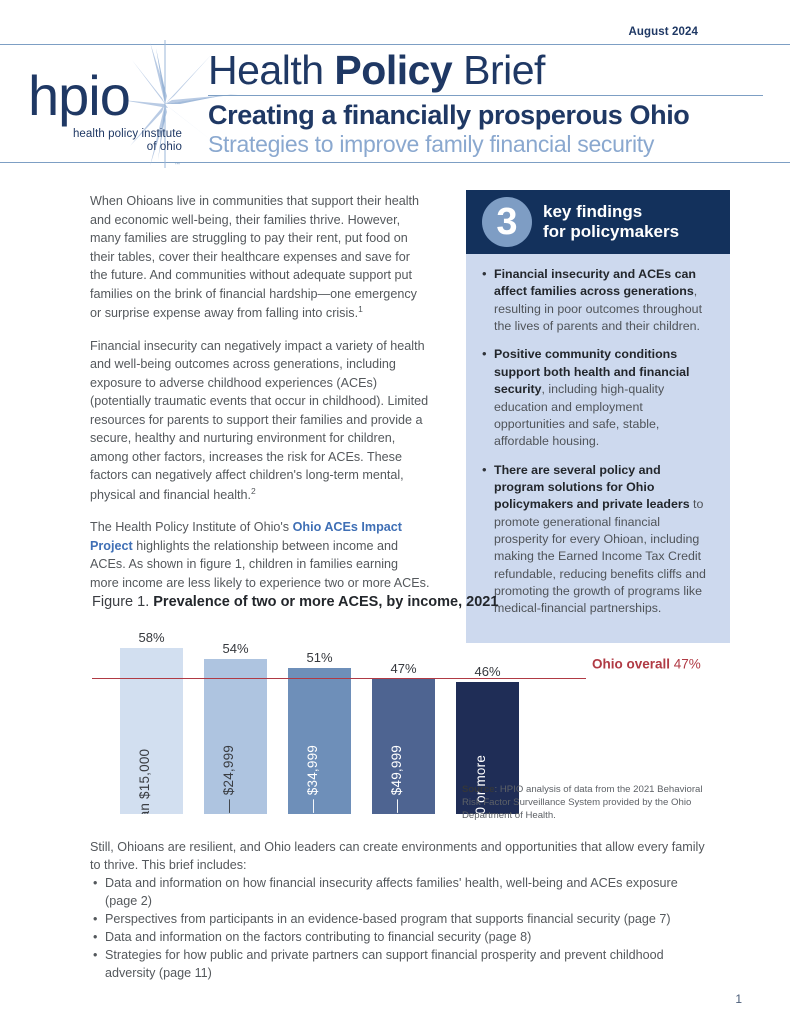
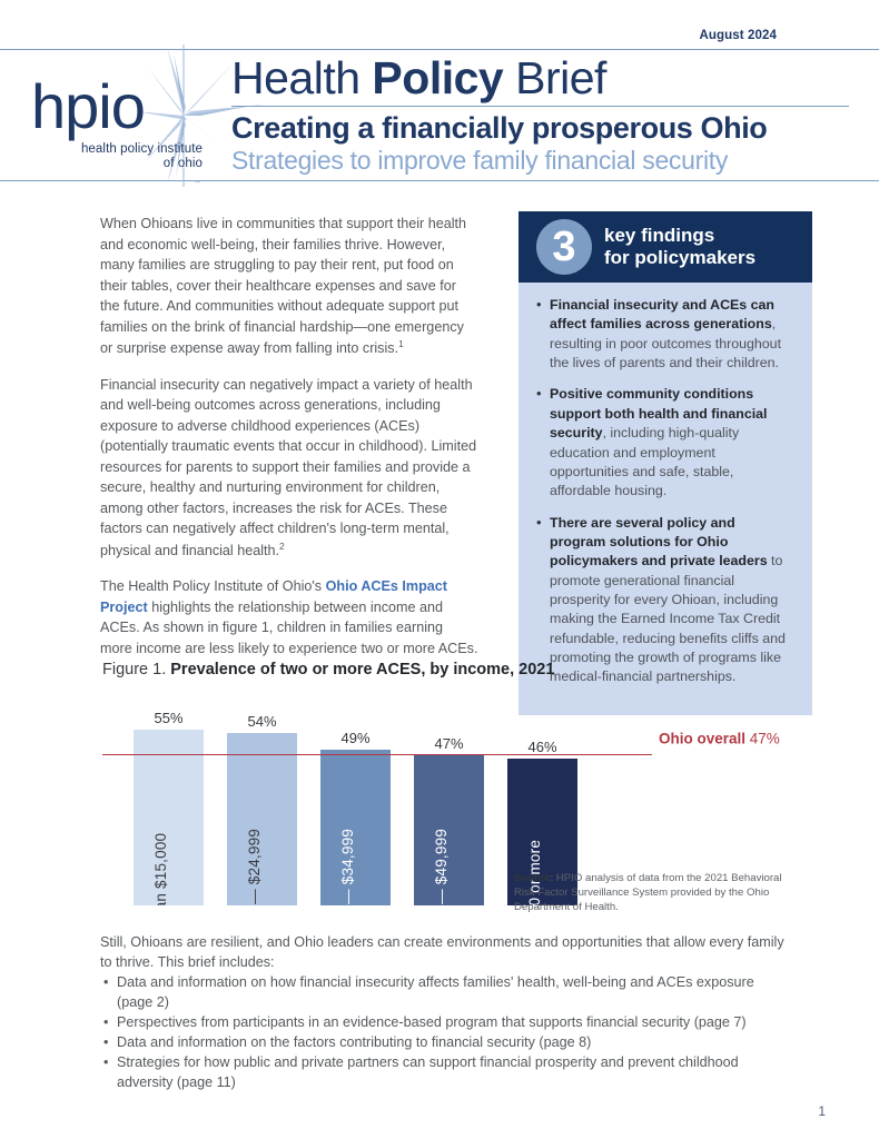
Less than $15,000: 58% -> 55%
$25,000 — $34,999: 51% -> 49%
